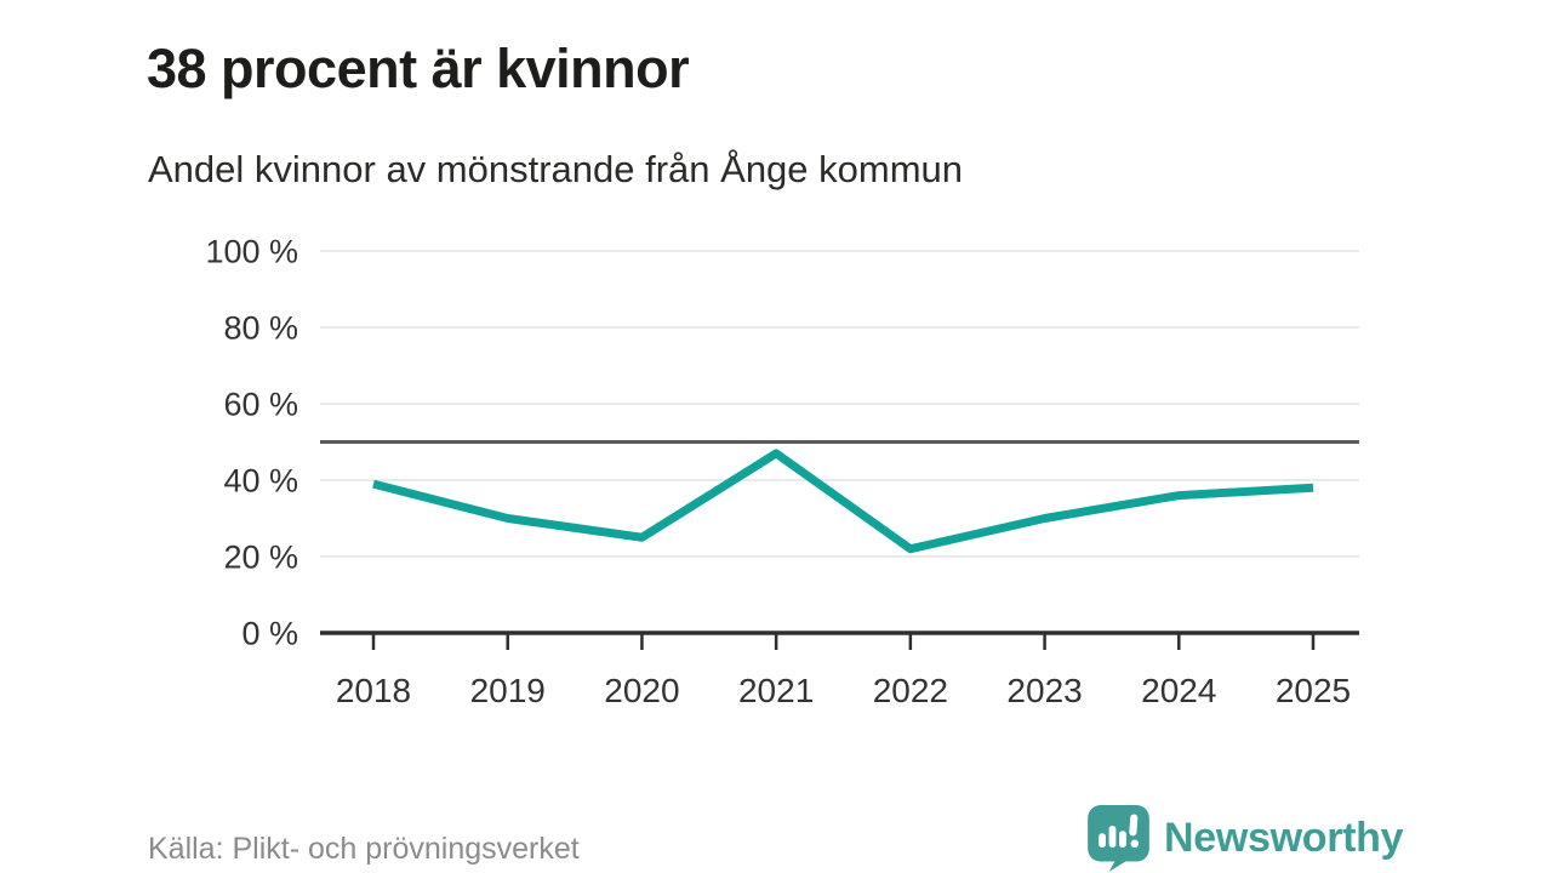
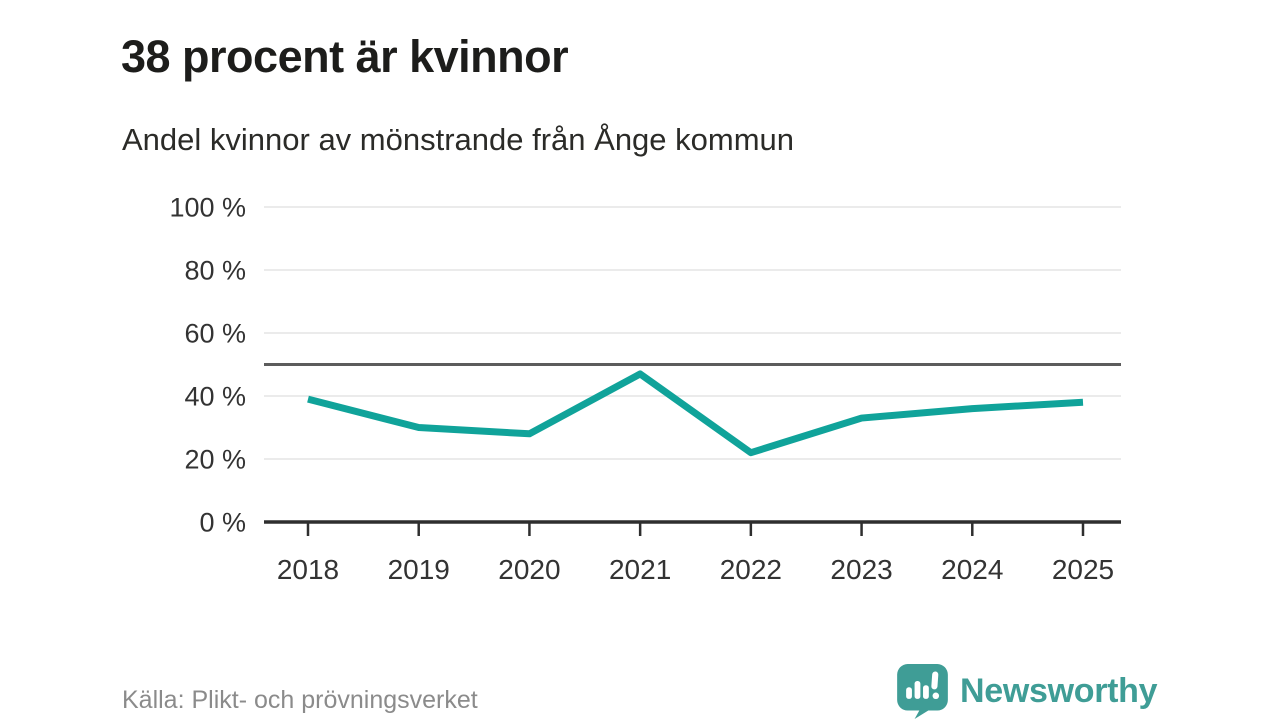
2020: 25% -> 28%
2023: 30% -> 33%
